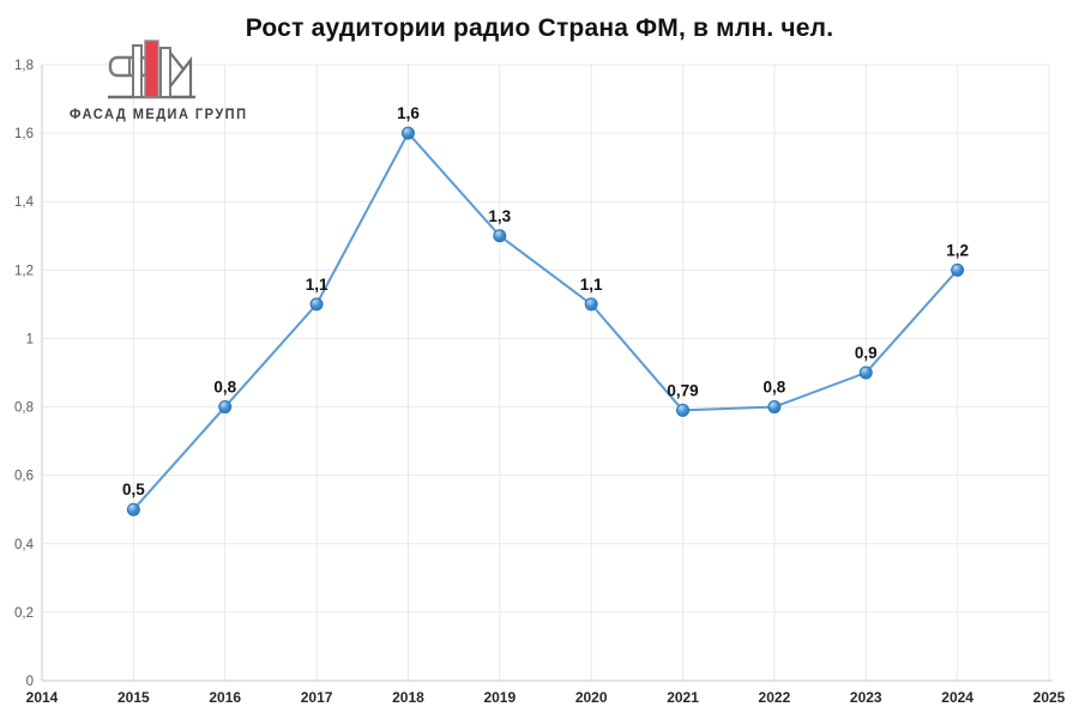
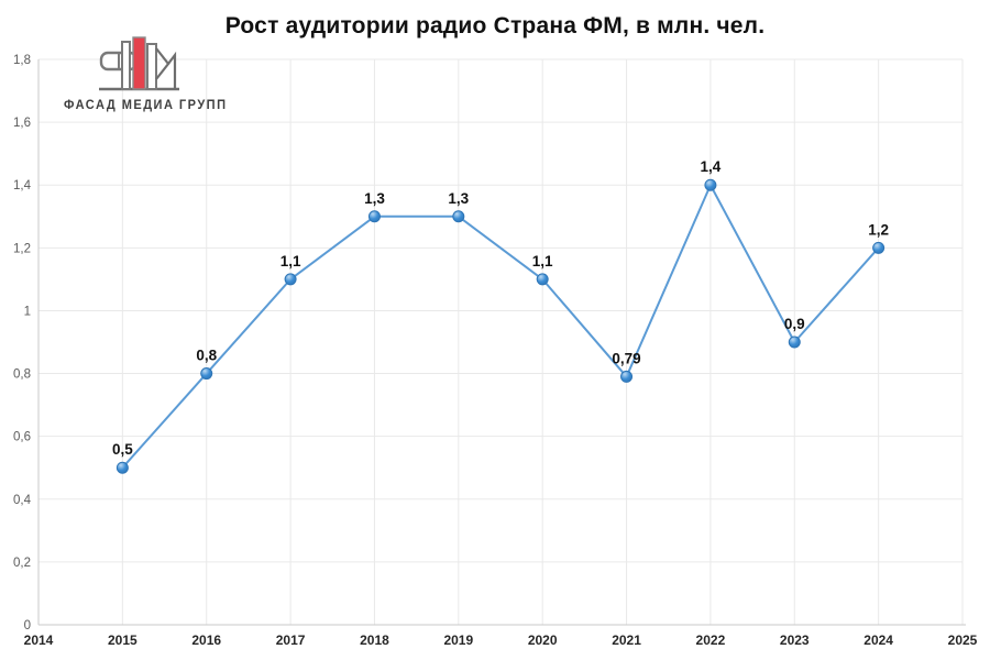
2018: 1,6 -> 1,3
2022: 0,8 -> 1,4
